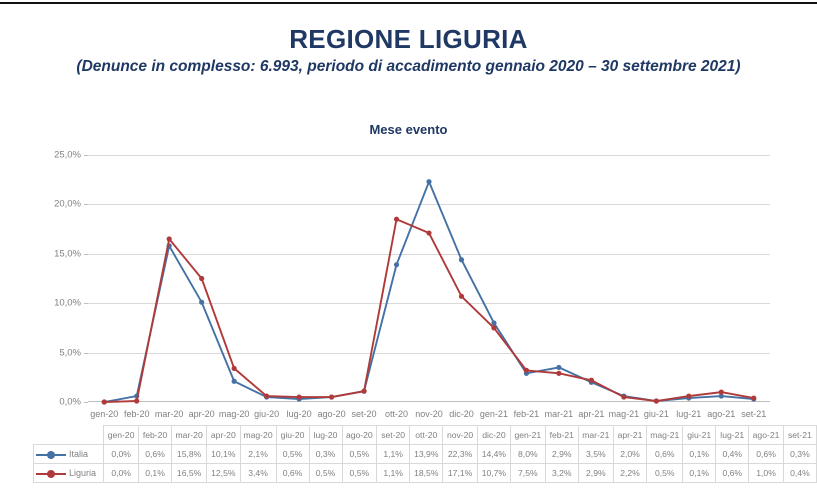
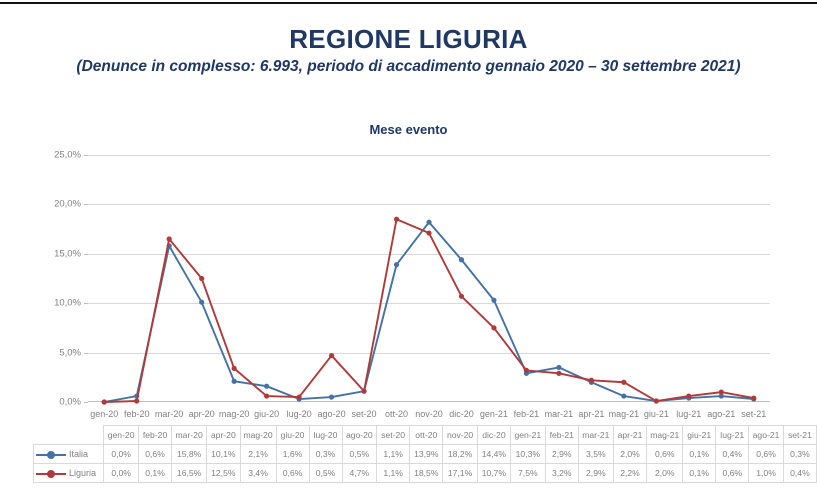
Italia/giu-20: 0,5% -> 1,6%
Liguria/ago-20: 0,5% -> 4,7%
Italia/nov-20: 22,3% -> 18,2%
Italia/gen-21: 8,0% -> 10,3%
Liguria/mag-21: 0,5% -> 2,0%
